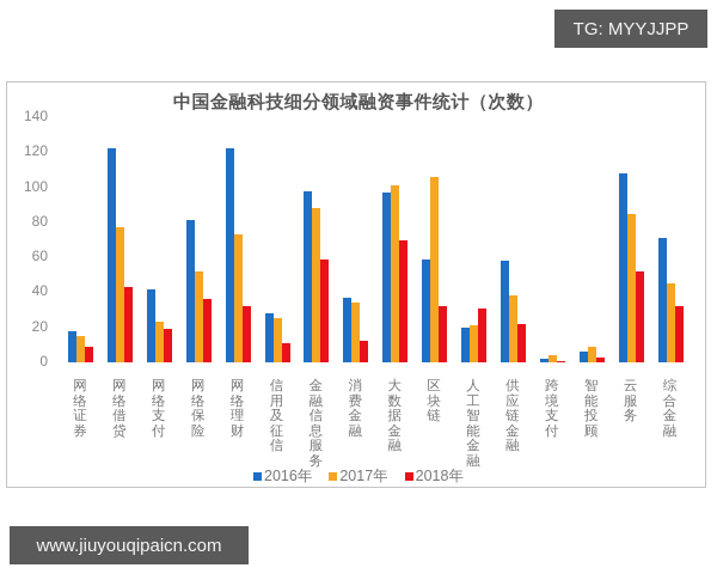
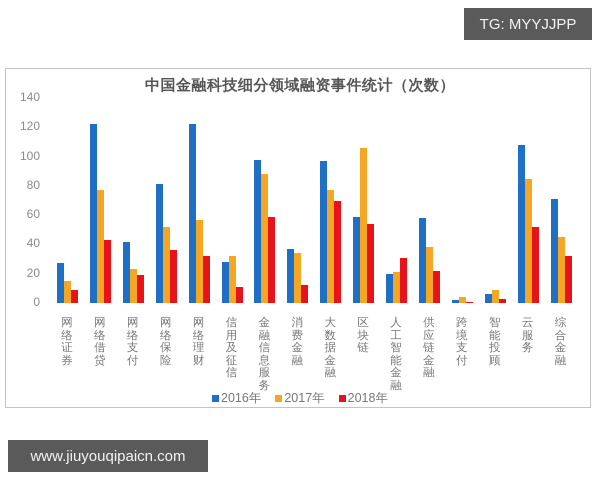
2016年/网络证券: 18 -> 27
2017年/网络理财: 73 -> 57
2017年/信用及征信: 25 -> 32
2017年/大数据金融: 101 -> 77
2018年/区块链: 32 -> 54
